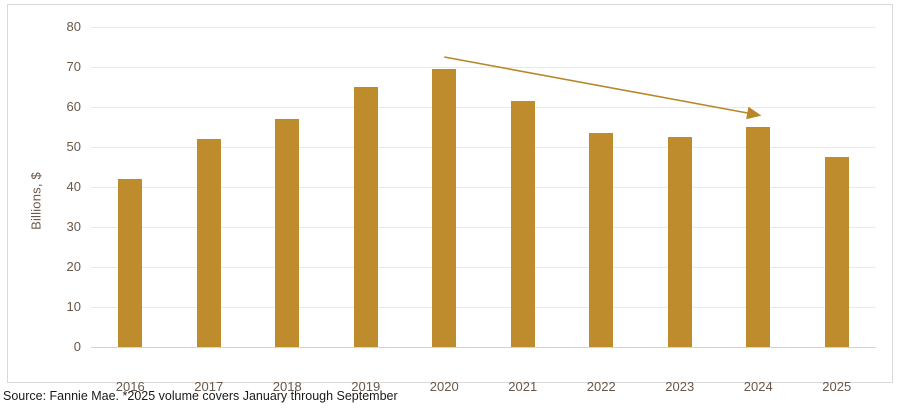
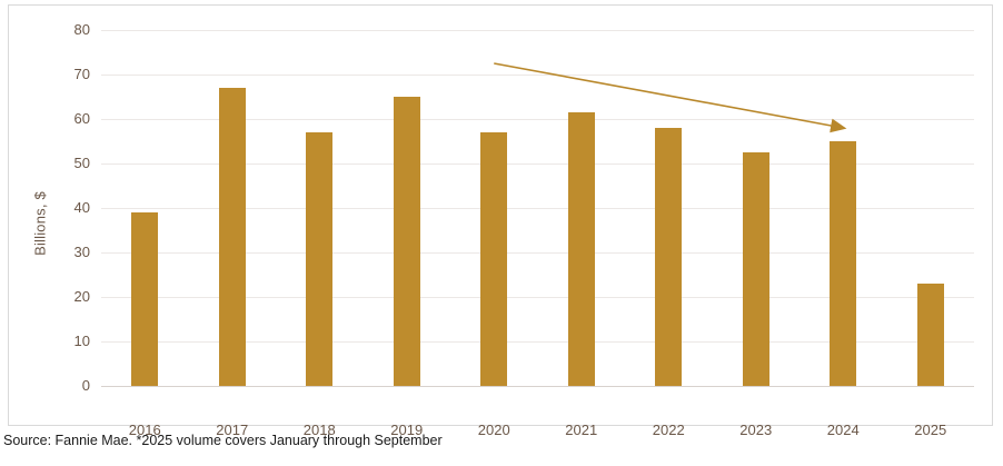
2016: 42 -> 39
2017: 52 -> 67
2020: 70 -> 57
2022: 54 -> 58
2025: 48 -> 23
